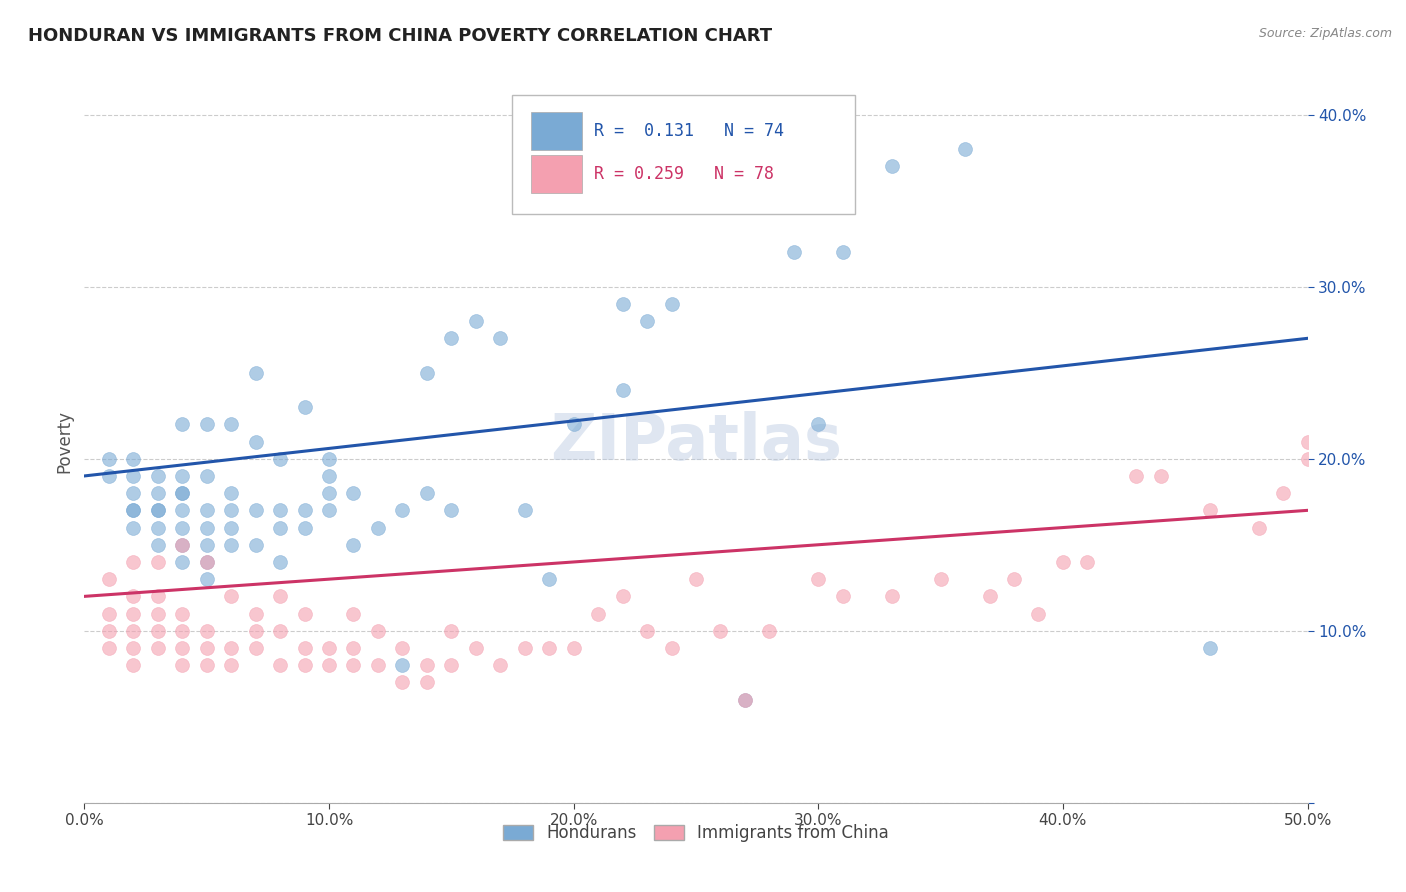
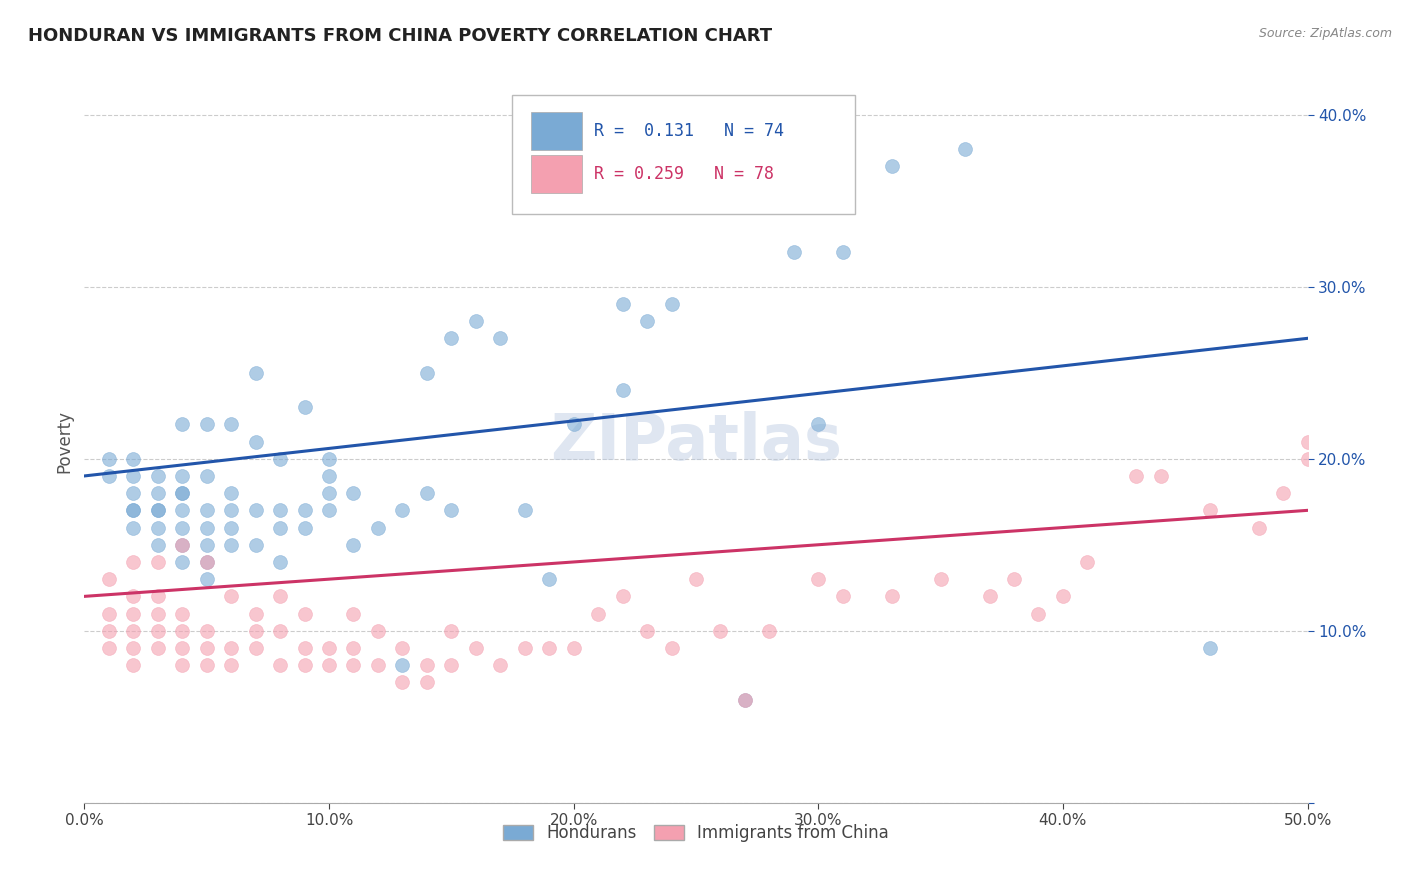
Immigrants from China/40.0%: 14% -> 12%
